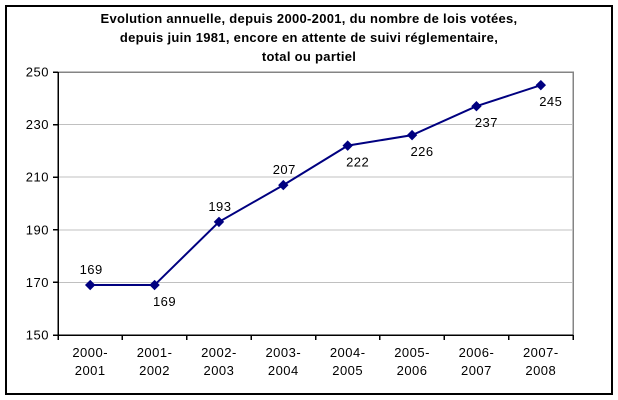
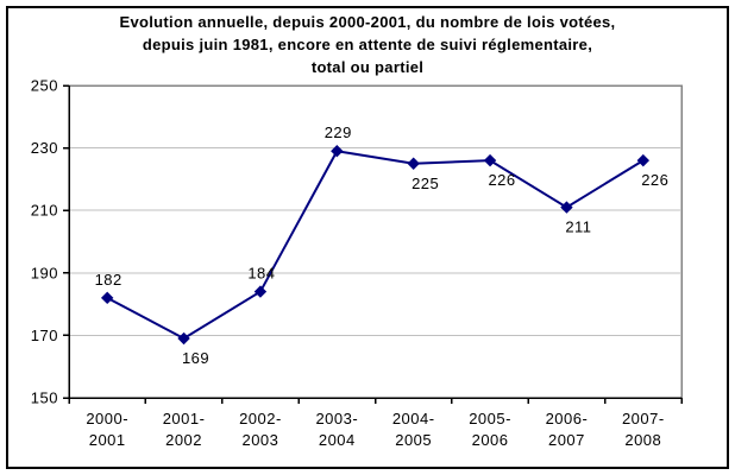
2000-2001: 169 -> 182
2002-2003: 193 -> 184
2003-2004: 207 -> 229
2004-2005: 222 -> 225
2006-2007: 237 -> 211
2007-2008: 245 -> 226
